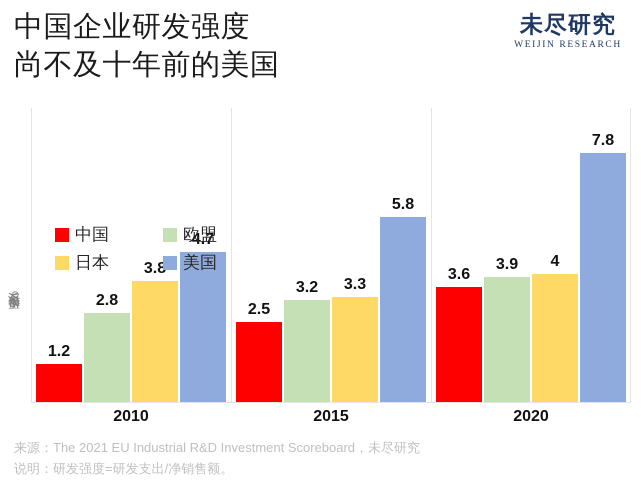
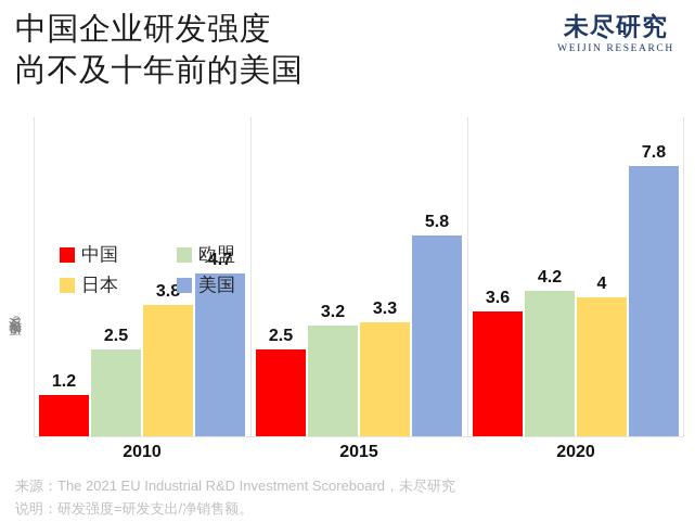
欧盟/2010: 2.8 -> 2.5
欧盟/2020: 3.9 -> 4.2
